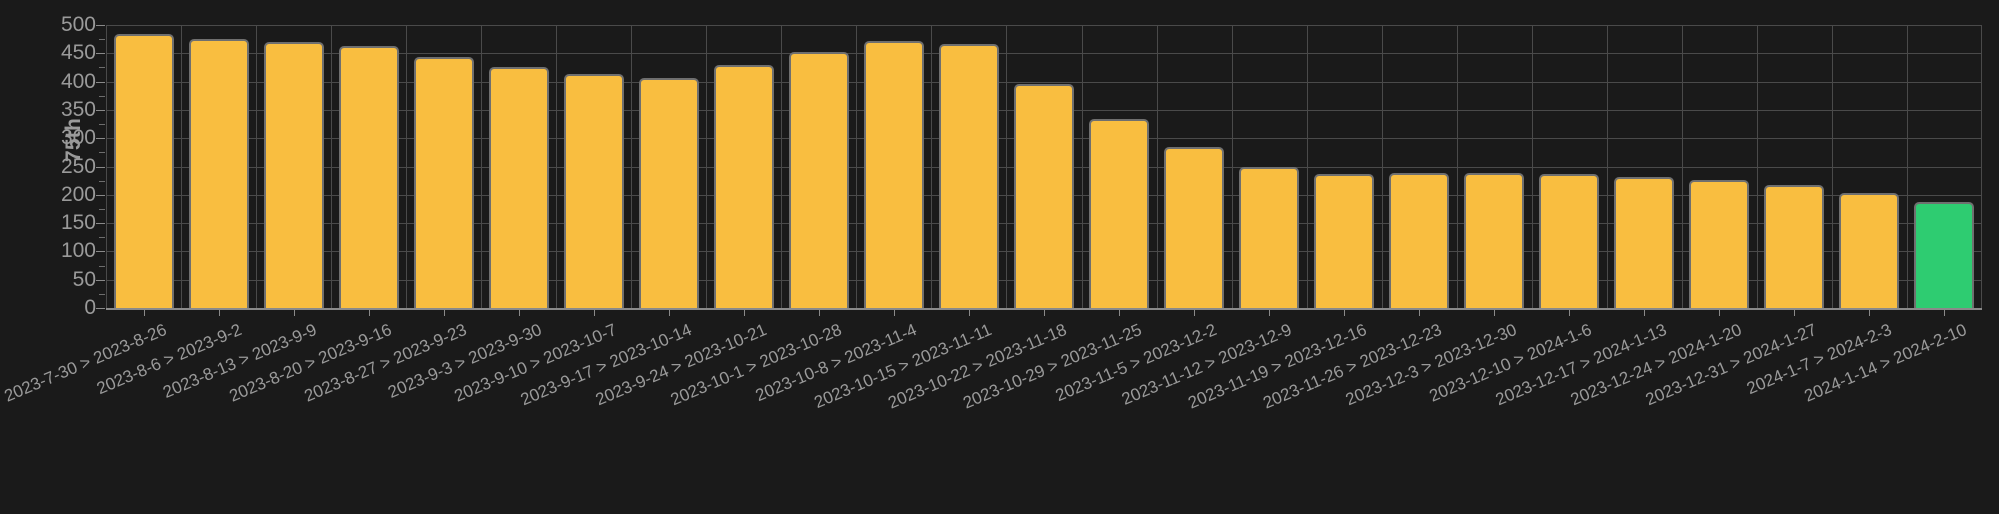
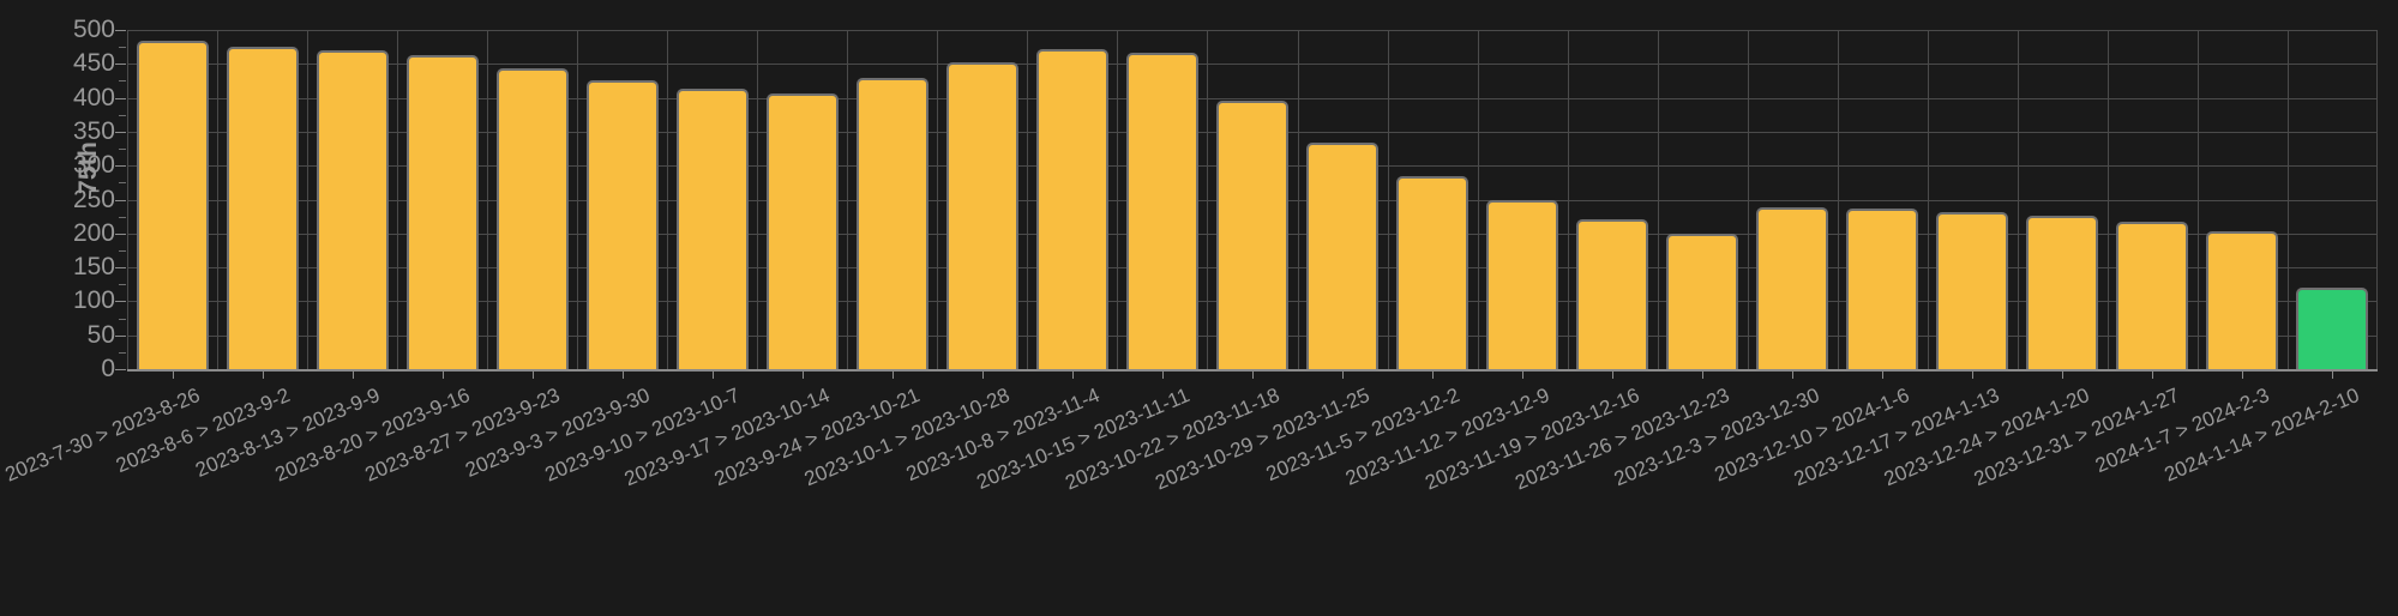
2023-11-19 > 2023-12-16: 240 -> 220
2023-11-26 > 2023-12-23: 240 -> 200
2024-1-14 > 2024-2-10: 190 -> 120
